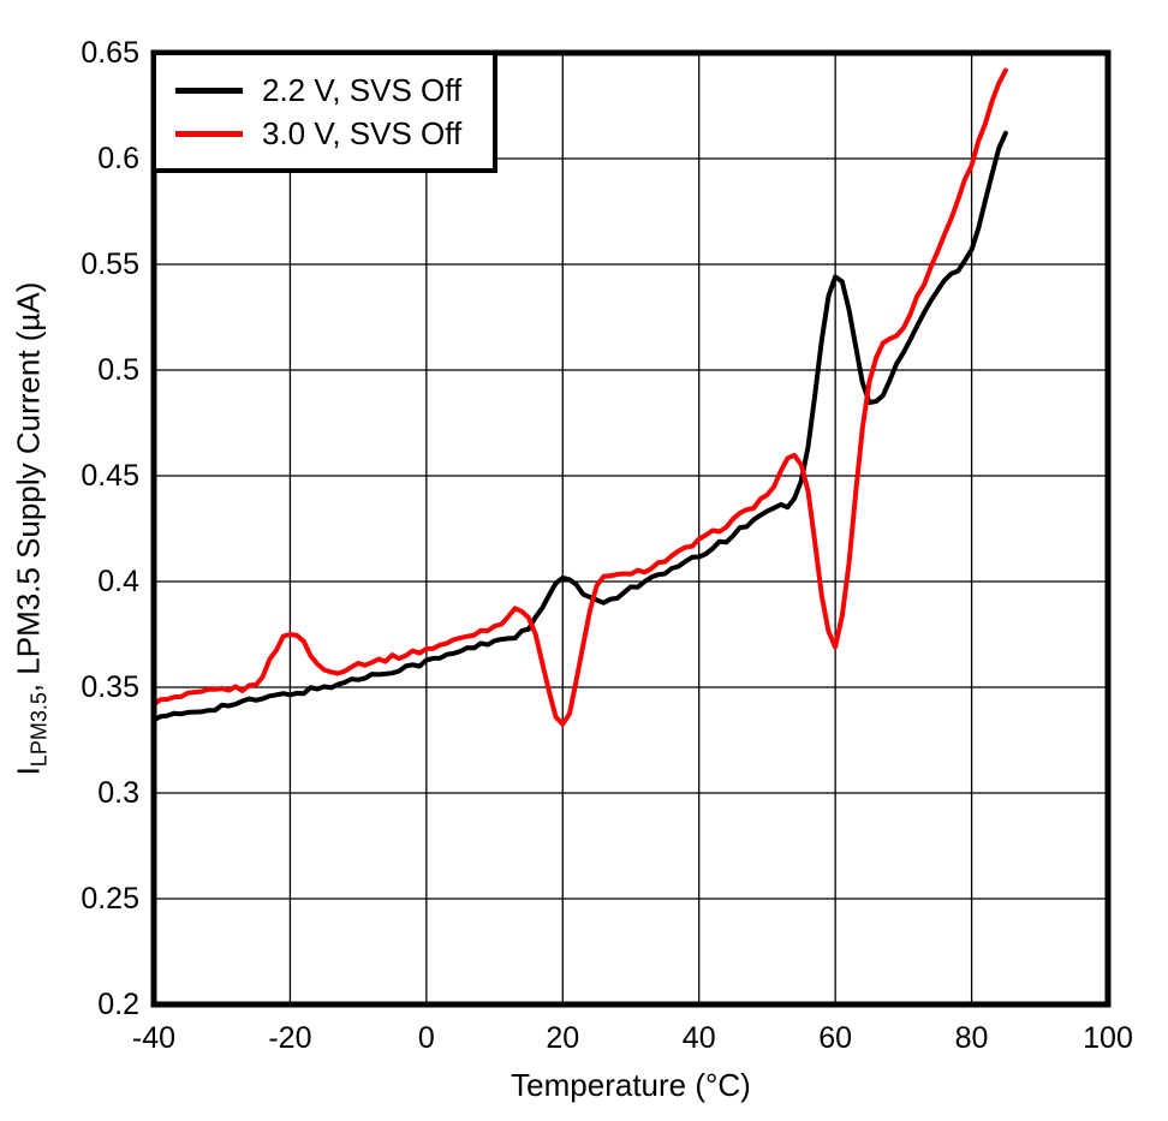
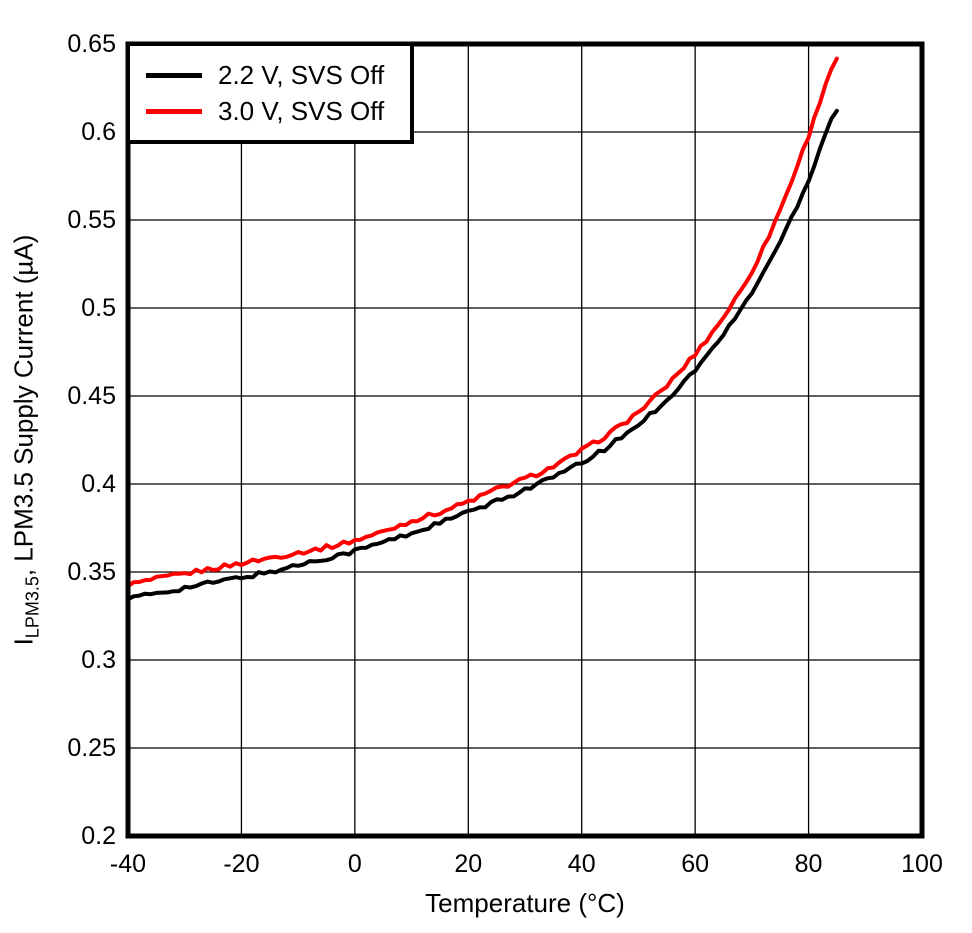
3.0 V, SVS Off/-20: 0.376 -> 0.355
2.2 V, SVS Off/20: 0.401 -> 0.384
3.0 V, SVS Off/20: 0.332 -> 0.390
2.2 V, SVS Off/60: 0.545 -> 0.465
3.0 V, SVS Off/60: 0.370 -> 0.474
2.2 V, SVS Off/80: 0.558 -> 0.573
